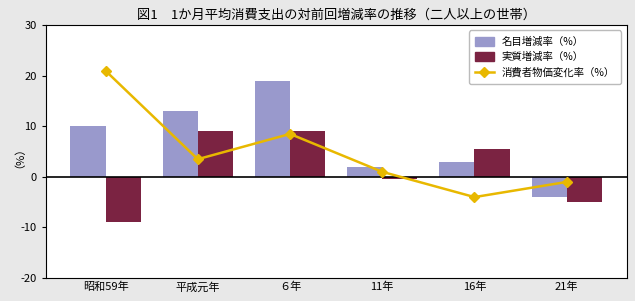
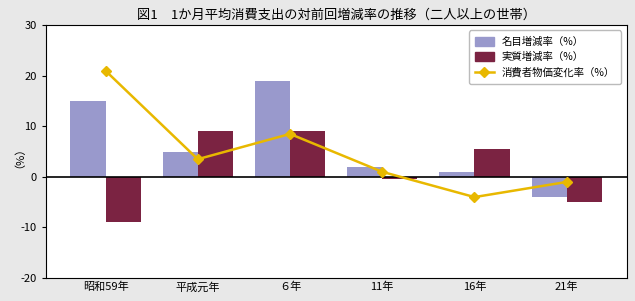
名目増減率（%）/昭和59年: 10 -> 15
名目増減率（%）/平成元年: 13 -> 5
名目増減率（%）/16年: 3 -> 1
